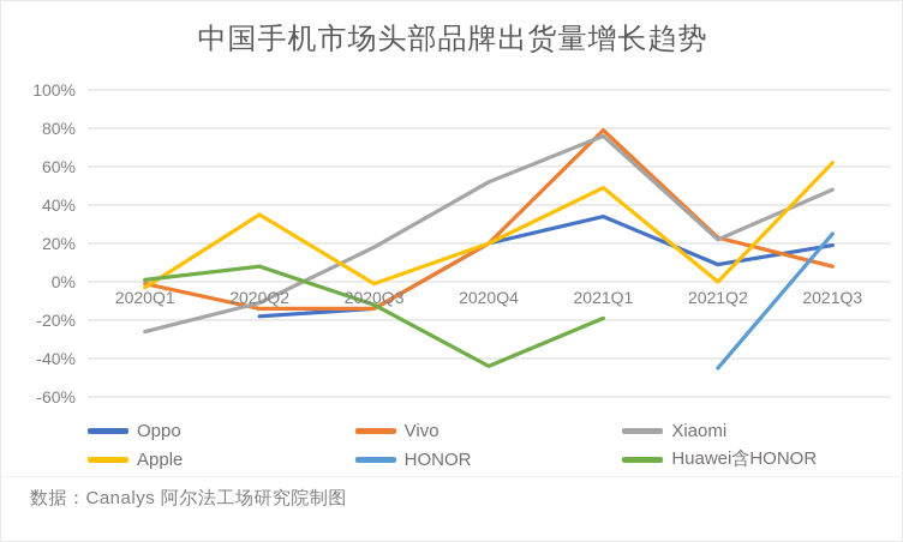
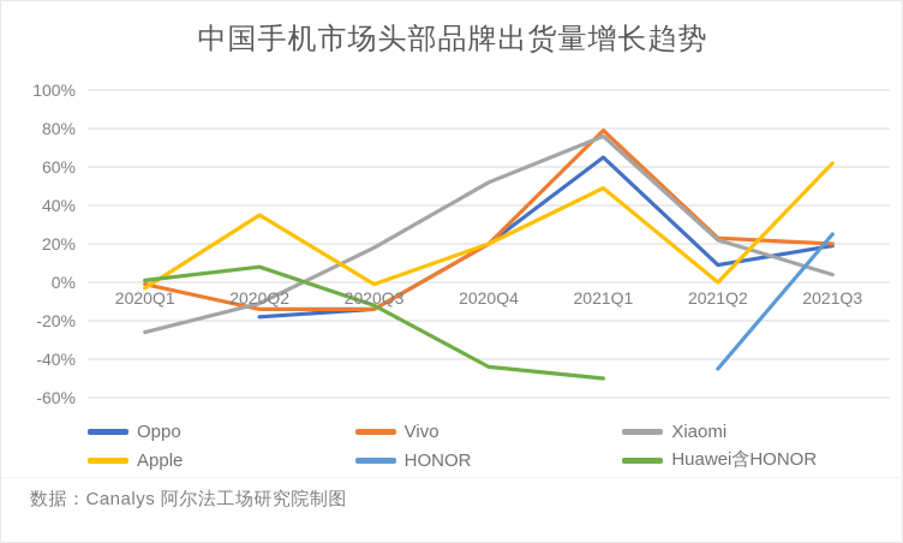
Oppo/2021Q1: 34% -> 65%
Huawei含HONOR/2021Q1: -19% -> -50%
Vivo/2021Q3: 8% -> 20%
Xiaomi/2021Q3: 48% -> 4%
